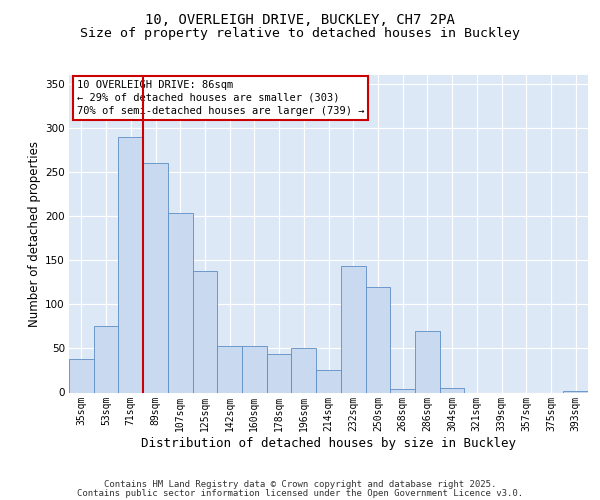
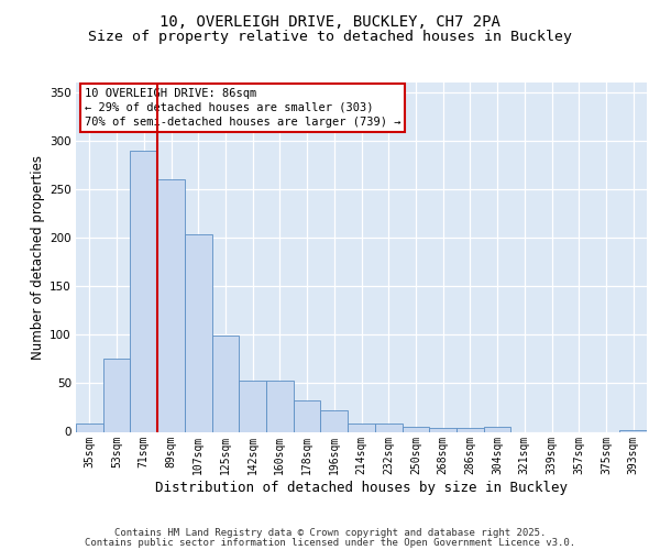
35sqm: 38 -> 8
125sqm: 138 -> 99
178sqm: 44 -> 32
196sqm: 50 -> 22
214sqm: 26 -> 8
232sqm: 144 -> 8
250sqm: 120 -> 5
286sqm: 70 -> 4
